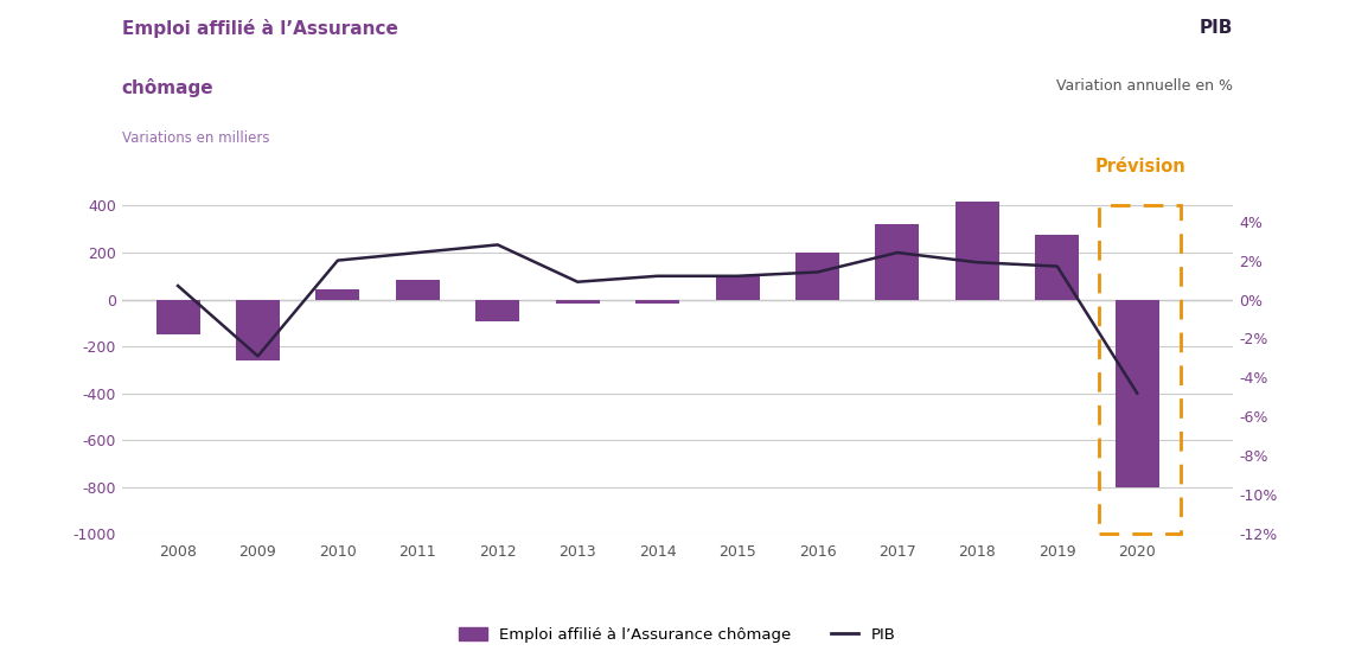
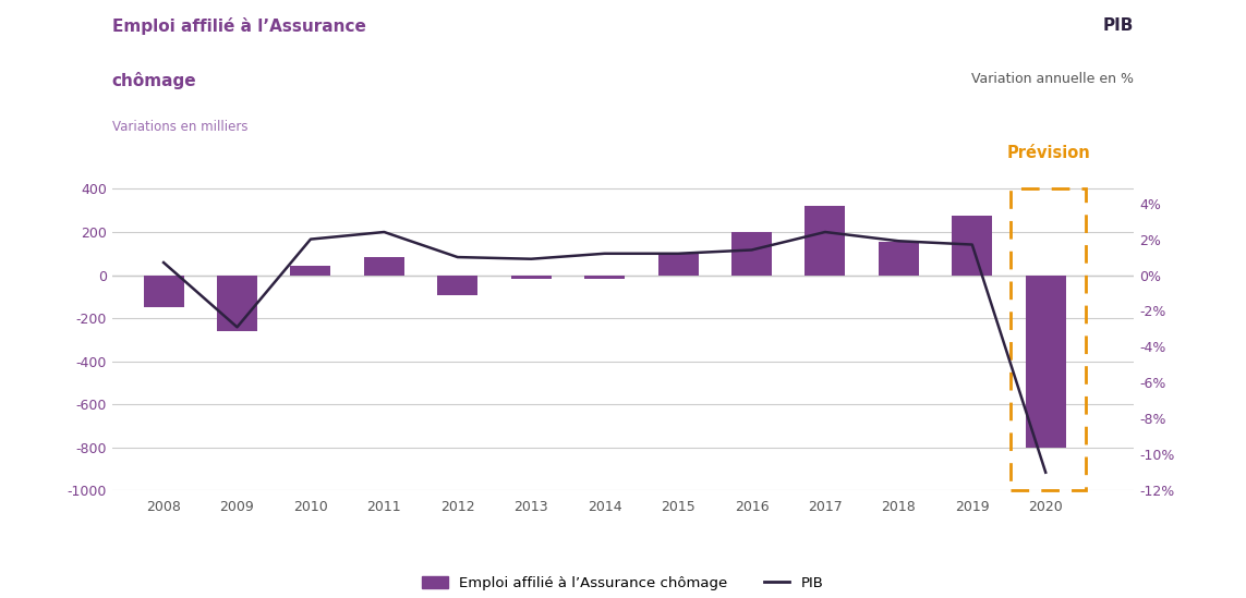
PIB/2012: 2.8% -> 1.0%
Emploi affilié à l’Assurance chômage/2018: 420 -> 160
PIB/2020: -4.8% -> -11.0%
